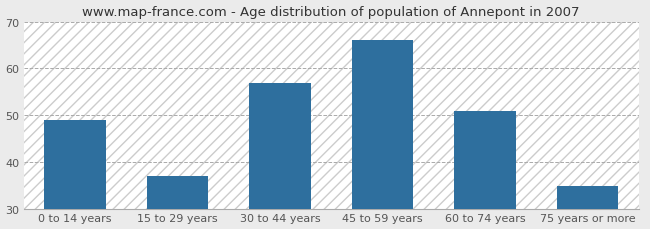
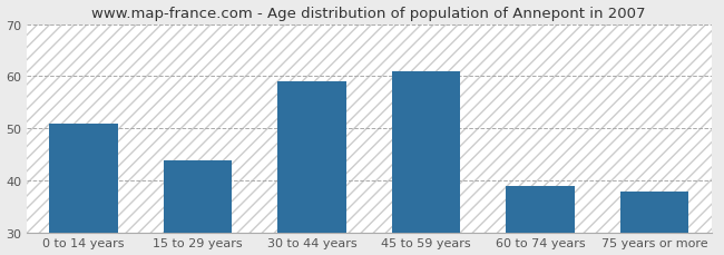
0 to 14 years: 49 -> 51
15 to 29 years: 37 -> 44
30 to 44 years: 57 -> 59
45 to 59 years: 66 -> 61
60 to 74 years: 51 -> 39
75 years or more: 35 -> 38
